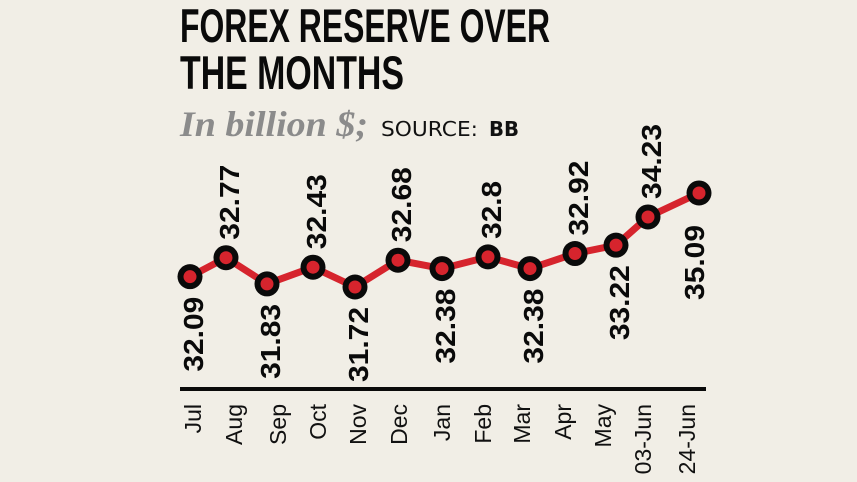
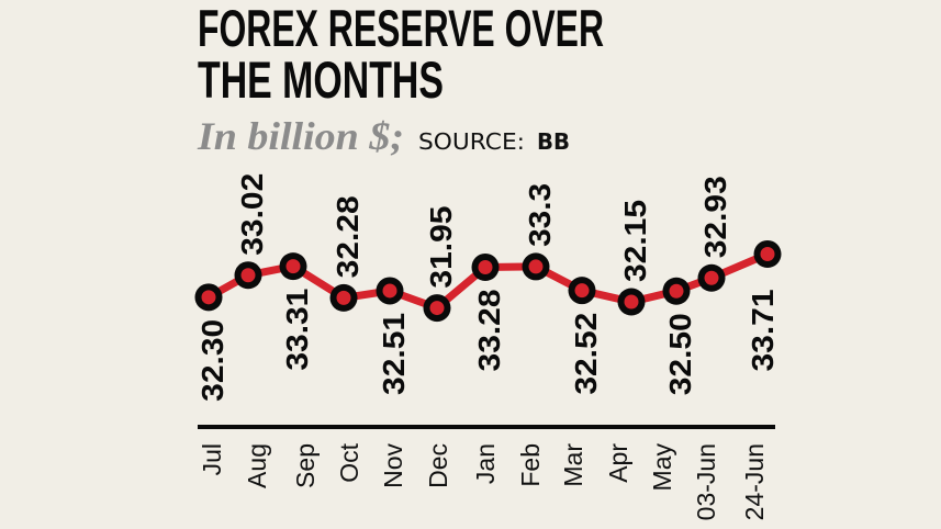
Jul: 32.09 -> 32.30
Aug: 32.77 -> 33.02
Sep: 31.83 -> 33.31
Oct: 32.43 -> 32.28
Nov: 31.72 -> 32.51
Dec: 32.68 -> 31.95
Jan: 32.38 -> 33.28
Feb: 32.8 -> 33.3
Mar: 32.38 -> 32.52
Apr: 32.92 -> 32.15
May: 33.22 -> 32.50
03-Jun: 34.23 -> 32.93
24-Jun: 35.09 -> 33.71
